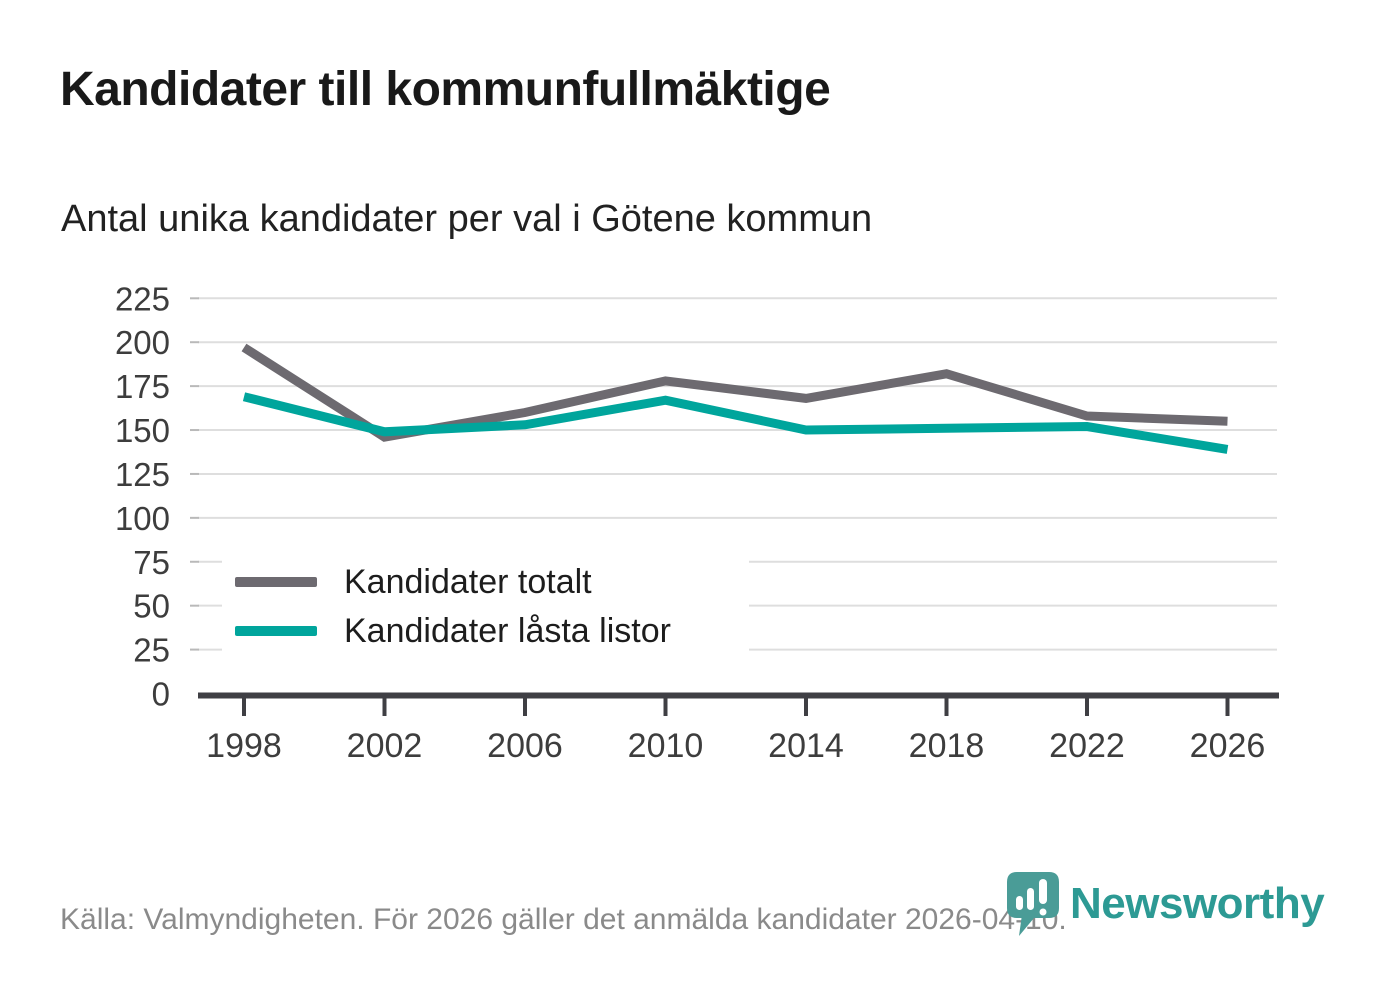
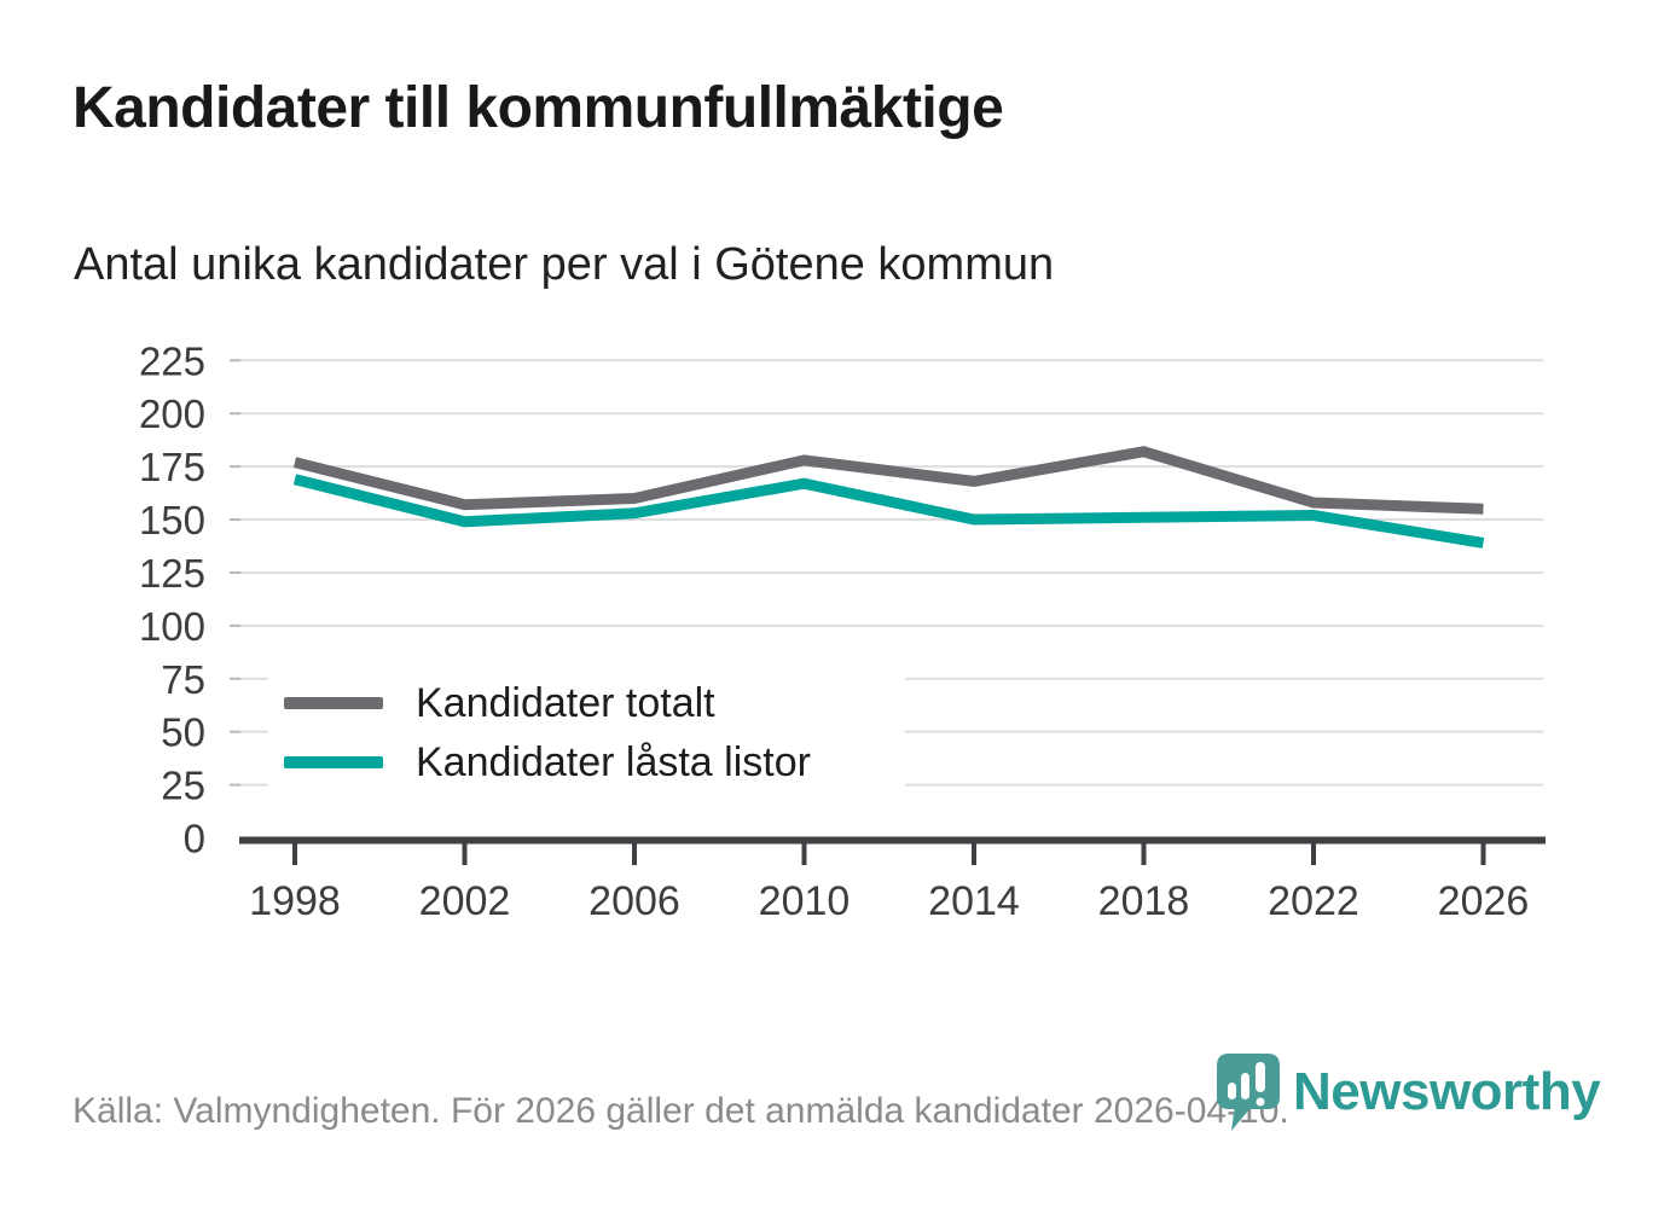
Kandidater totalt/1998: 197 -> 177
Kandidater totalt/2002: 146 -> 157
